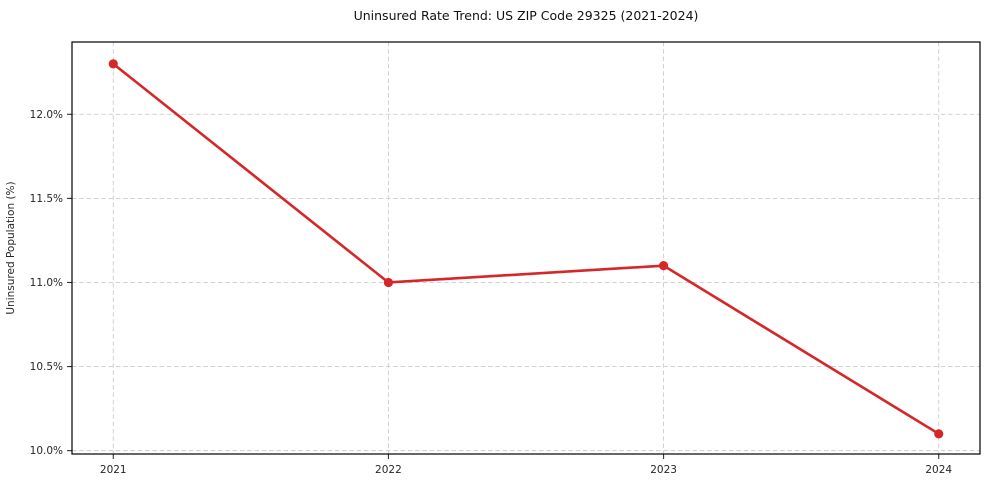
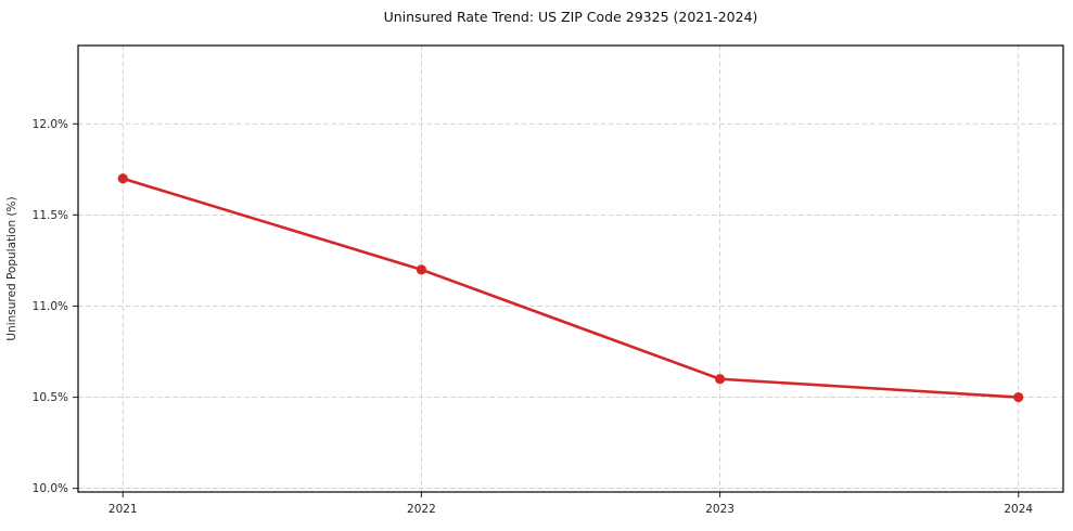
2021: 12.3% -> 11.7%
2022: 11.0% -> 11.2%
2023: 11.1% -> 10.6%
2024: 10.1% -> 10.5%
